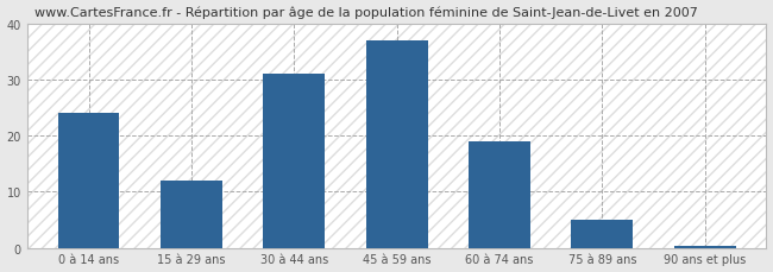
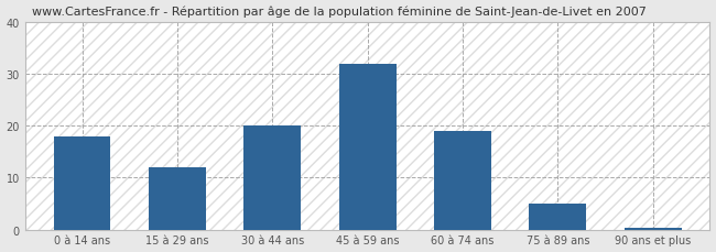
0 à 14 ans: 24.0 -> 18.0
30 à 44 ans: 31.0 -> 20.0
45 à 59 ans: 37.0 -> 32.0
